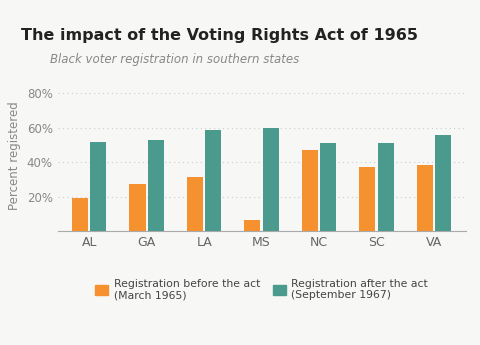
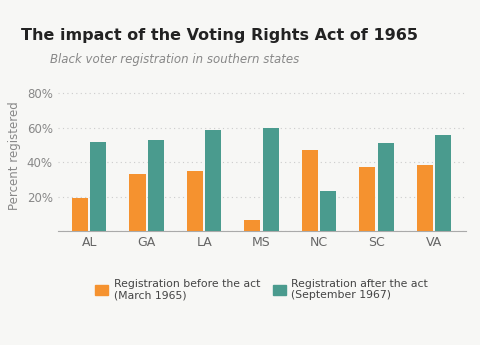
Registration before the act (March 1965)/GA: 27% -> 33%
Registration before the act (March 1965)/LA: 32% -> 35%
Registration after the act (September 1967)/NC: 51% -> 23%
